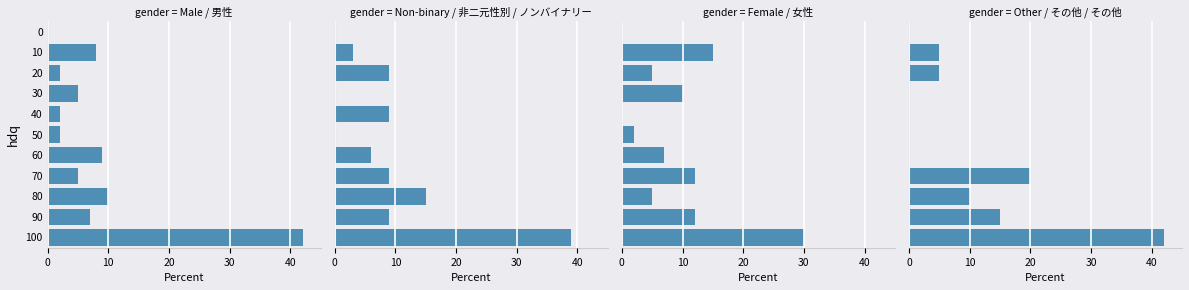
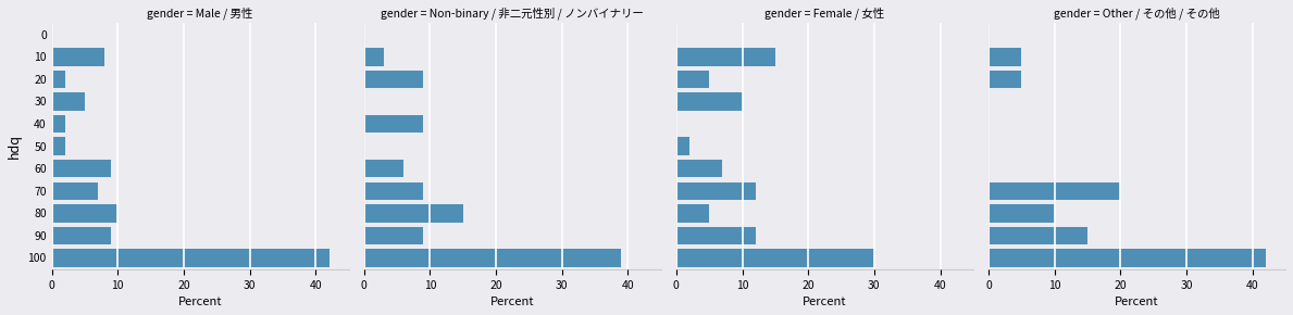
gender = Male / 男性/70: 5 -> 7
gender = Male / 男性/90: 7 -> 9
